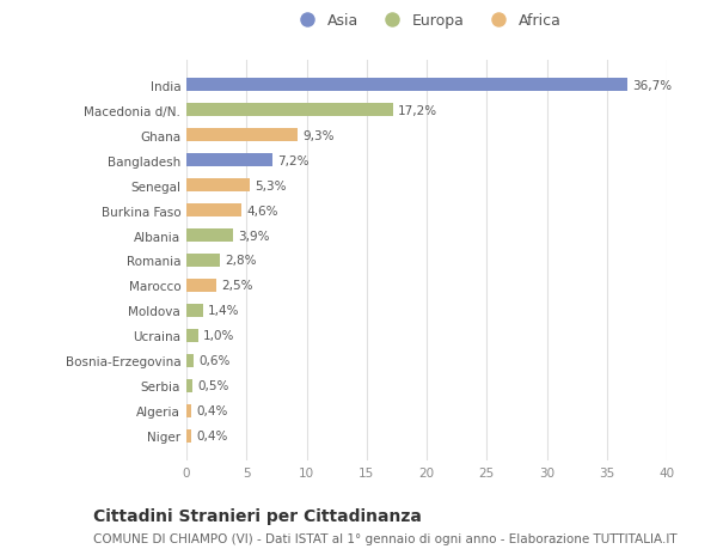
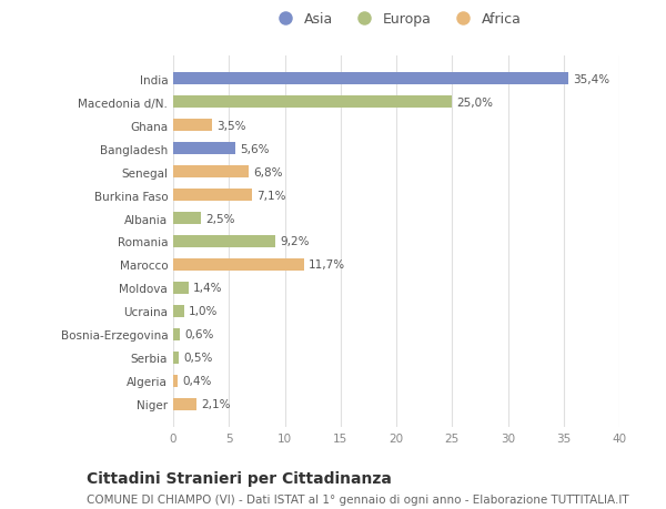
India: 36,7% -> 35,4%
Macedonia d/N.: 17,2% -> 25,0%
Ghana: 9,3% -> 3,5%
Bangladesh: 7,2% -> 5,6%
Senegal: 5,3% -> 6,8%
Burkina Faso: 4,6% -> 7,1%
Albania: 3,9% -> 2,5%
Romania: 2,8% -> 9,2%
Marocco: 2,5% -> 11,7%
Niger: 0,4% -> 2,1%
